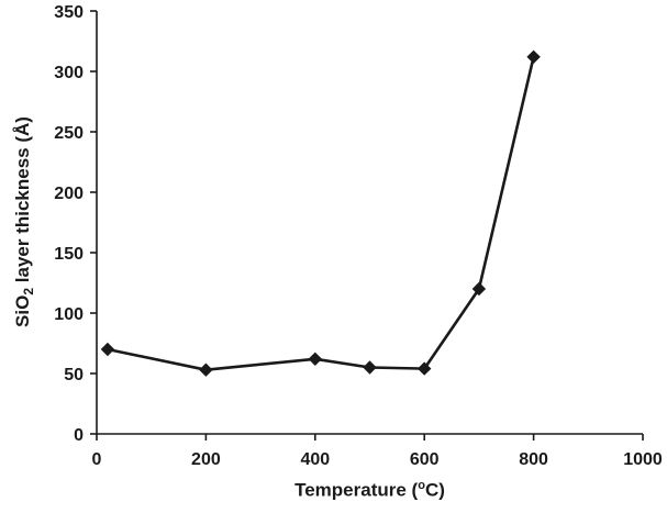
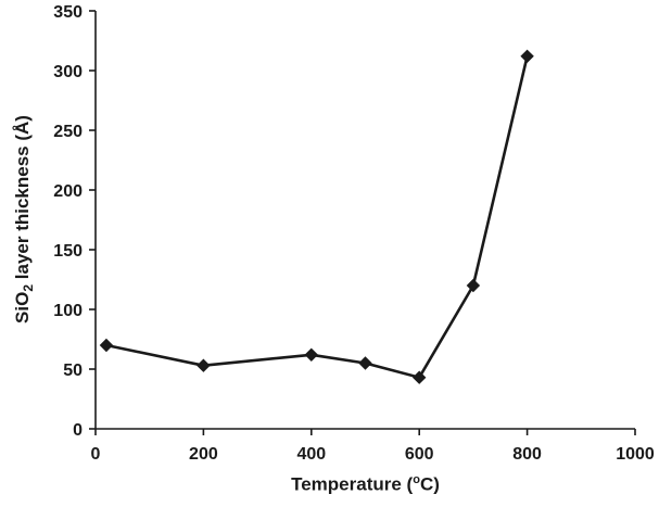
600: 54 -> 43
